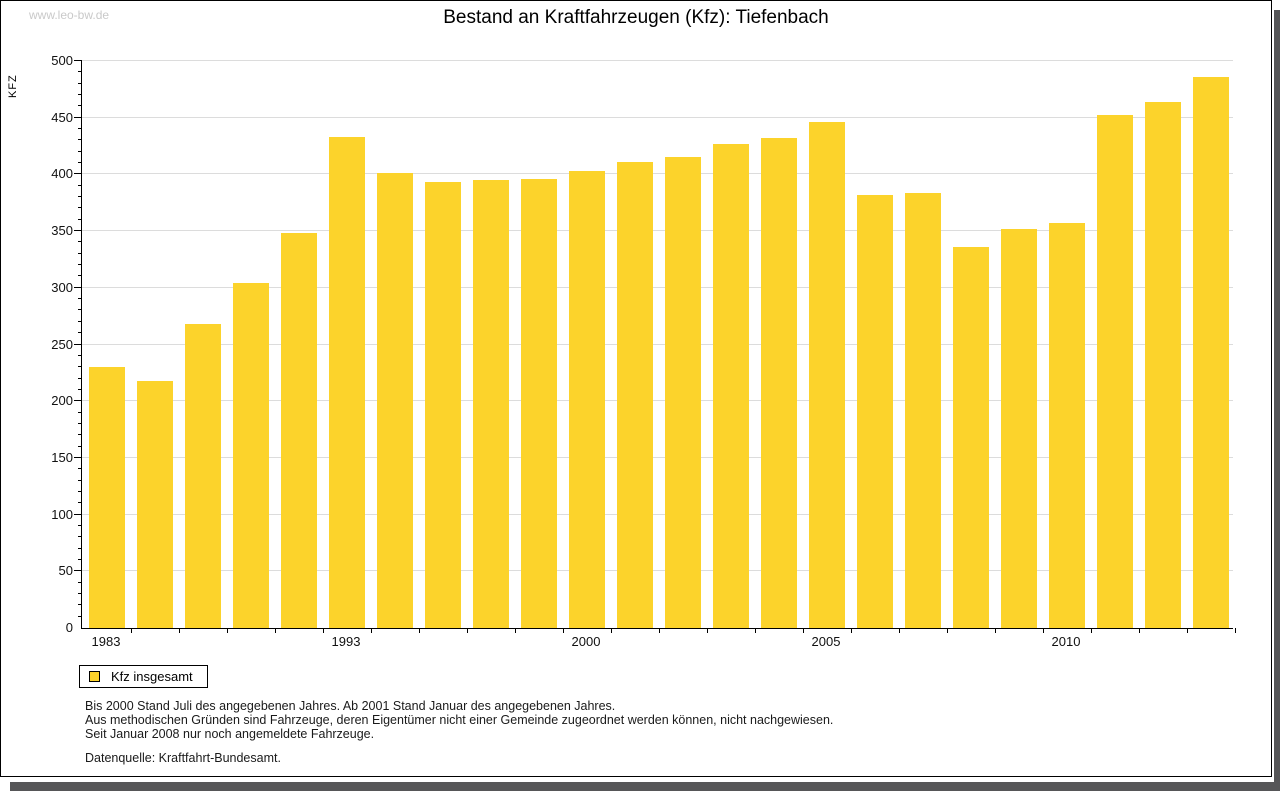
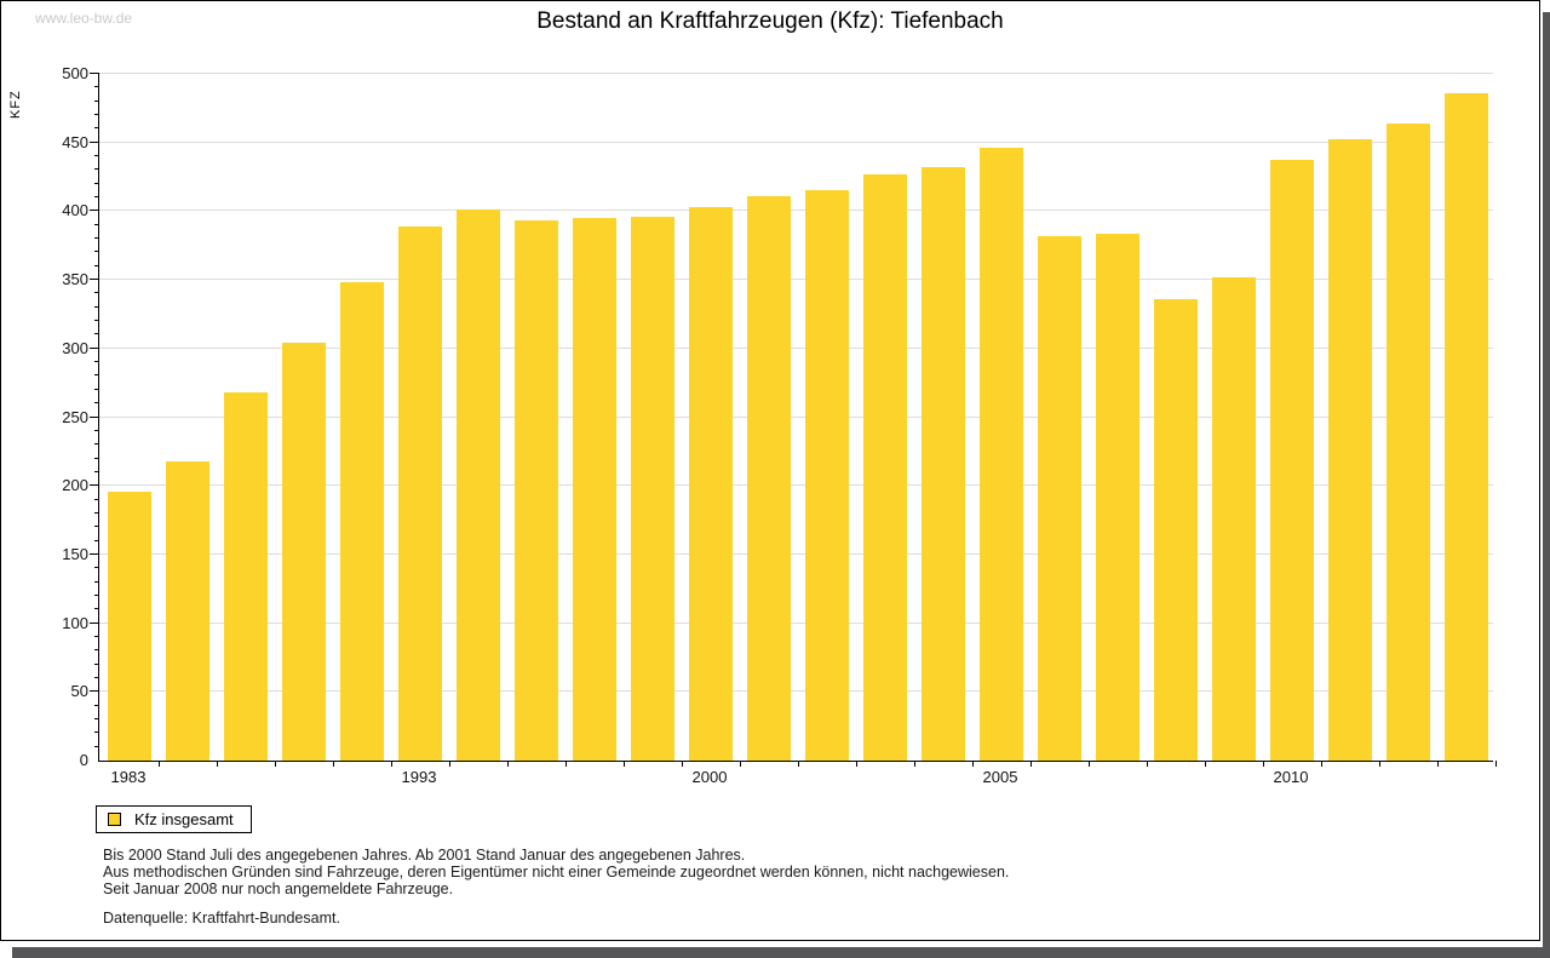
1983: 230 -> 196
1993: 433 -> 389
2010: 357 -> 437
